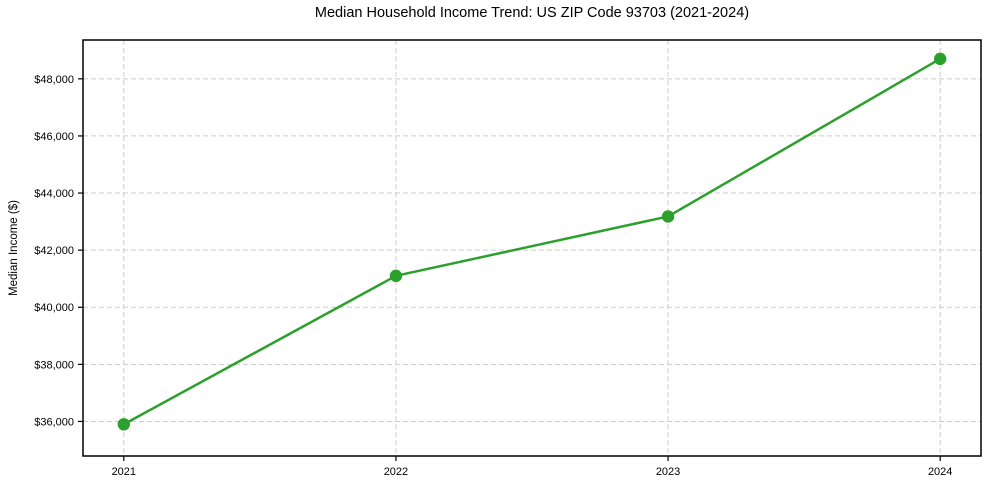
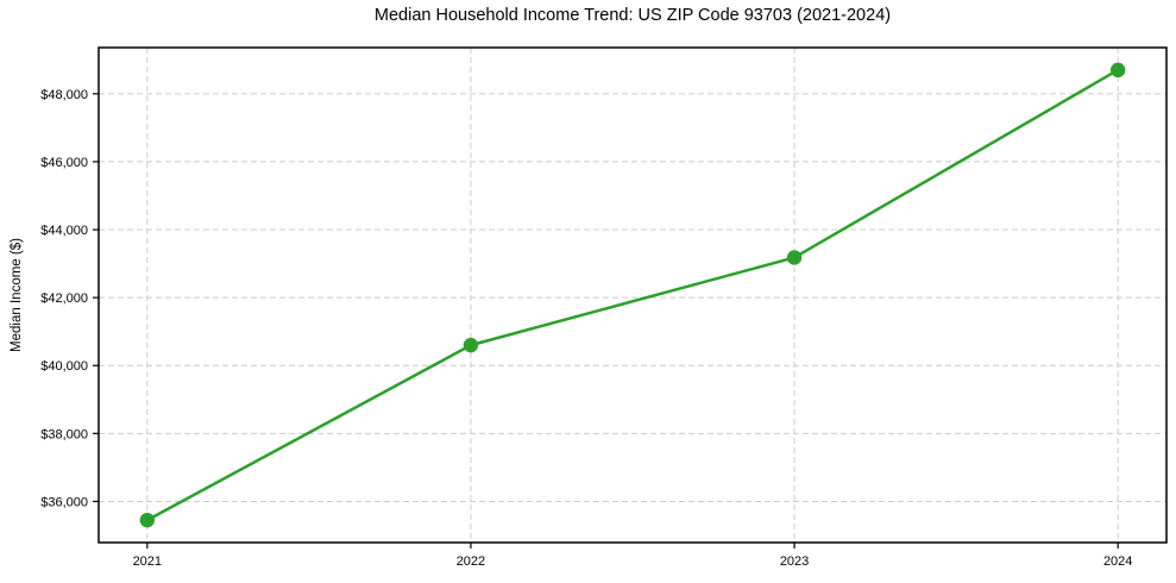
2021: $35900 -> $35400
2022: $41100 -> $40600
